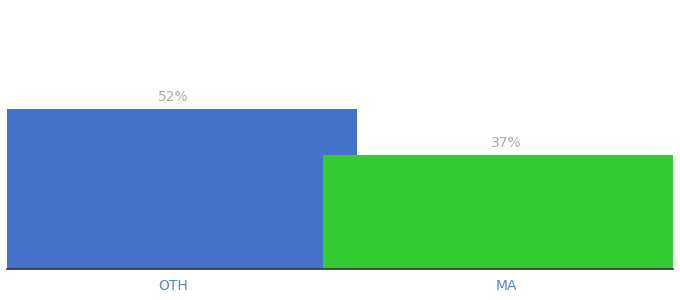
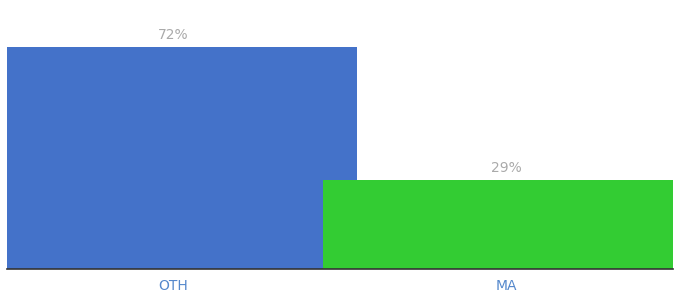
OTH: 52% -> 72%
MA: 37% -> 29%
